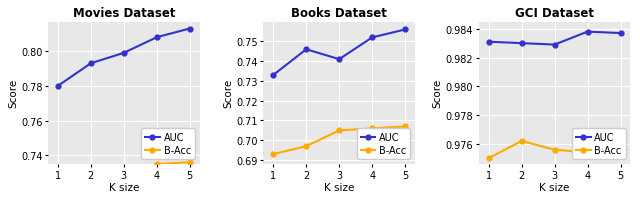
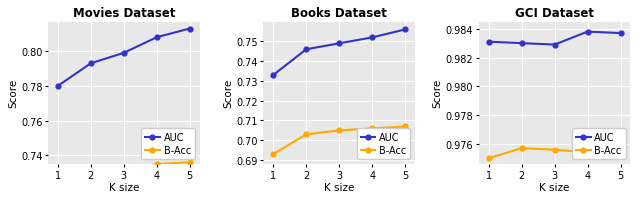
Books Dataset/B-Acc/2: 0.697 -> 0.703
Books Dataset/AUC/3: 0.741 -> 0.749
GCI Dataset/B-Acc/2: 0.9762 -> 0.9757
